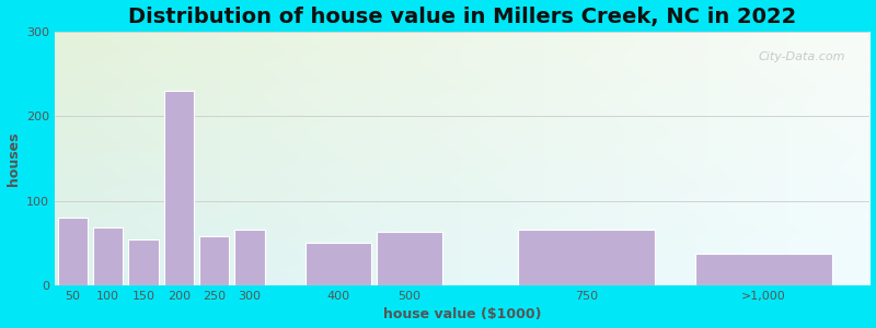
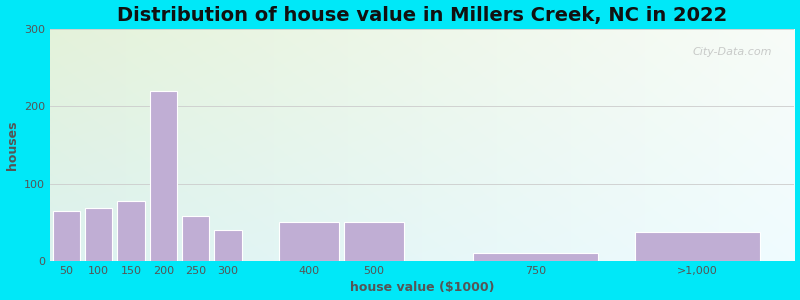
50: 80 -> 65
150: 54 -> 78
200: 230 -> 220
300: 66 -> 40
500: 64 -> 50
750: 66 -> 10
